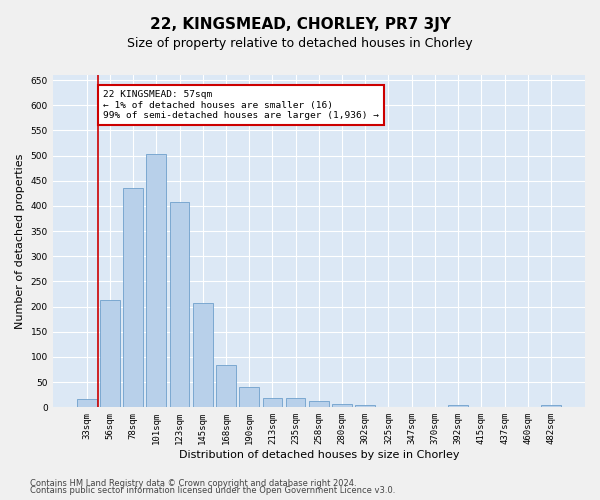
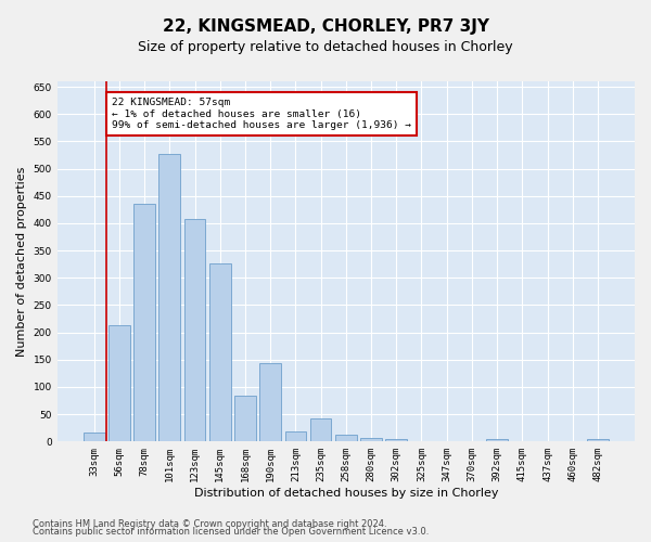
101sqm: 503 -> 526
145sqm: 208 -> 326
190sqm: 40 -> 144
235sqm: 18 -> 42
